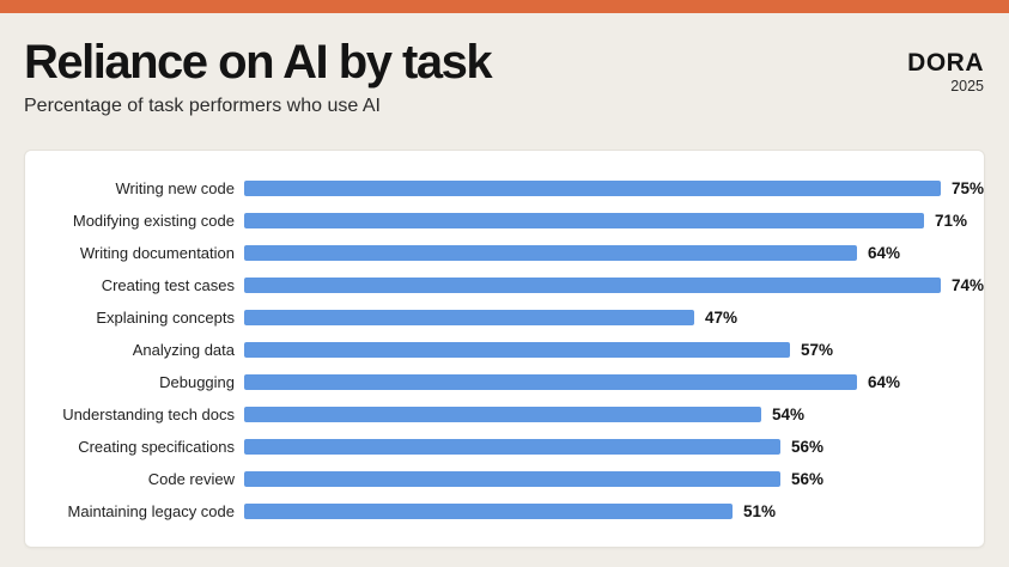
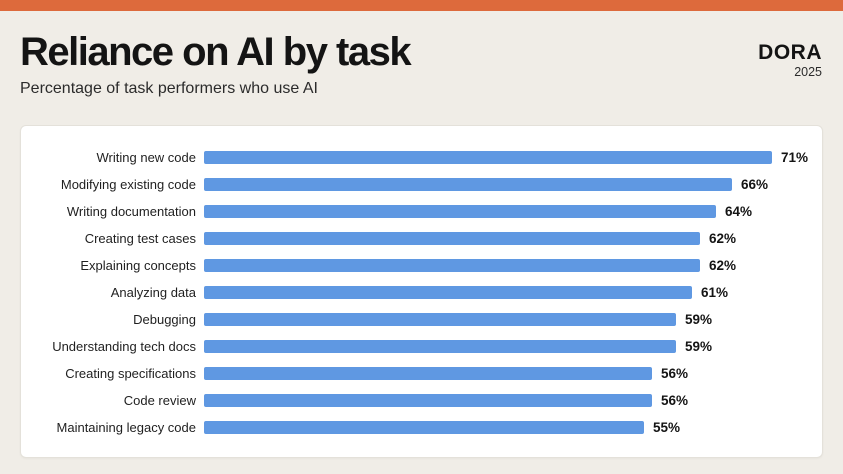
Writing new code: 75% -> 71%
Modifying existing code: 71% -> 66%
Creating test cases: 74% -> 62%
Explaining concepts: 47% -> 62%
Analyzing data: 57% -> 61%
Debugging: 64% -> 59%
Understanding tech docs: 54% -> 59%
Maintaining legacy code: 51% -> 55%
